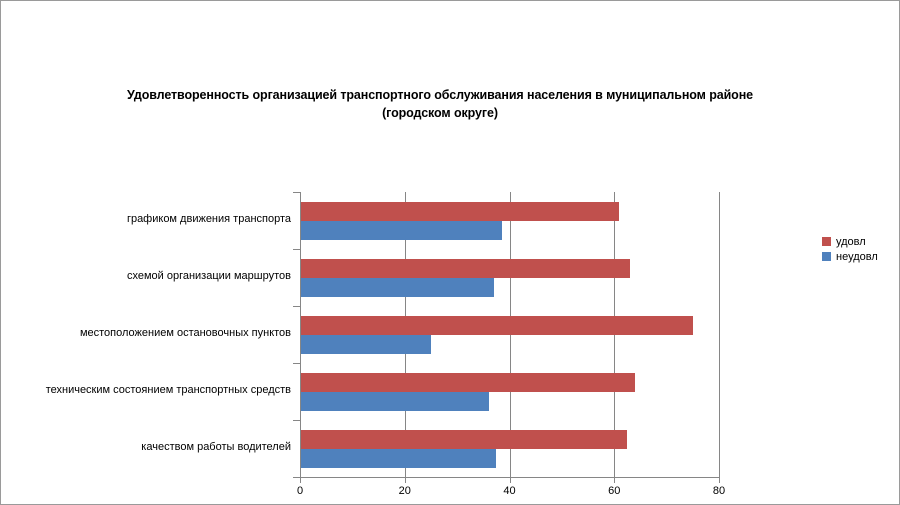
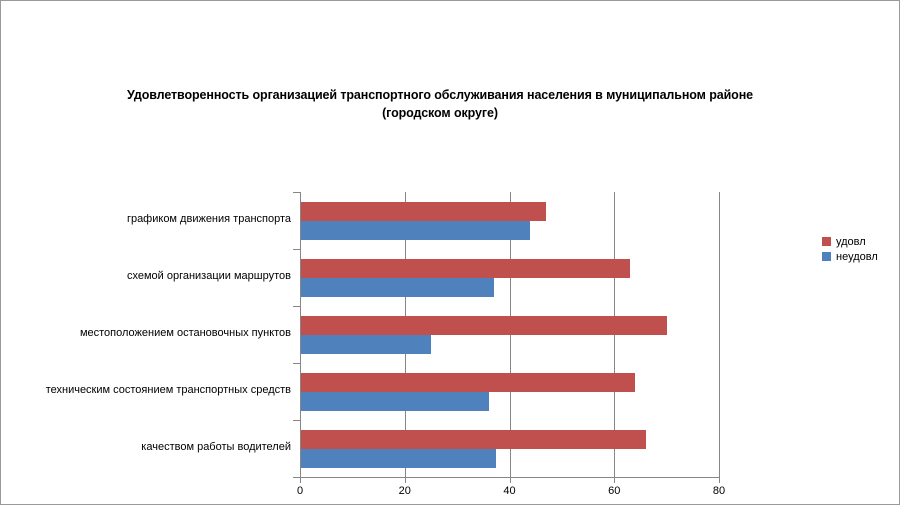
удовл/графиком движения транспорта: 61 -> 47
неудовл/графиком движения транспорта: 38 -> 44
удовл/местоположением остановочных пунктов: 75 -> 70
удовл/качеством работы водителей: 62 -> 66
